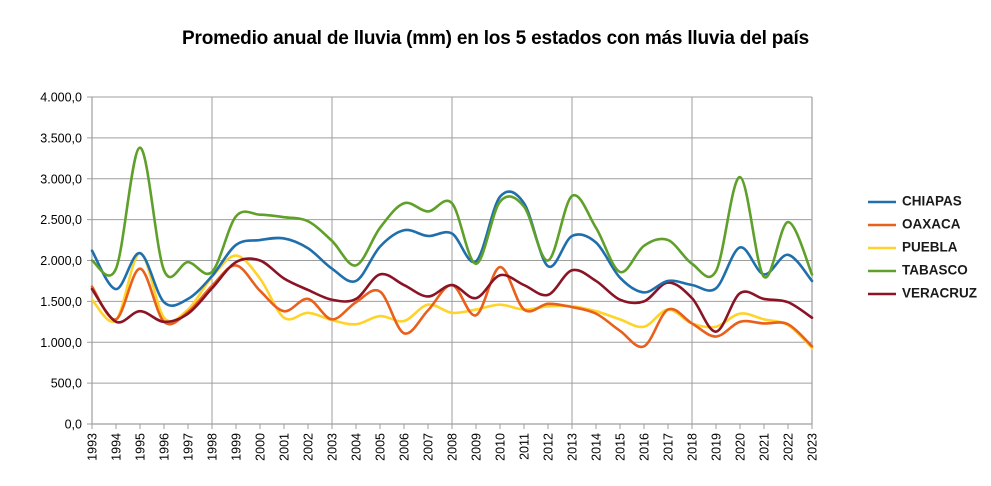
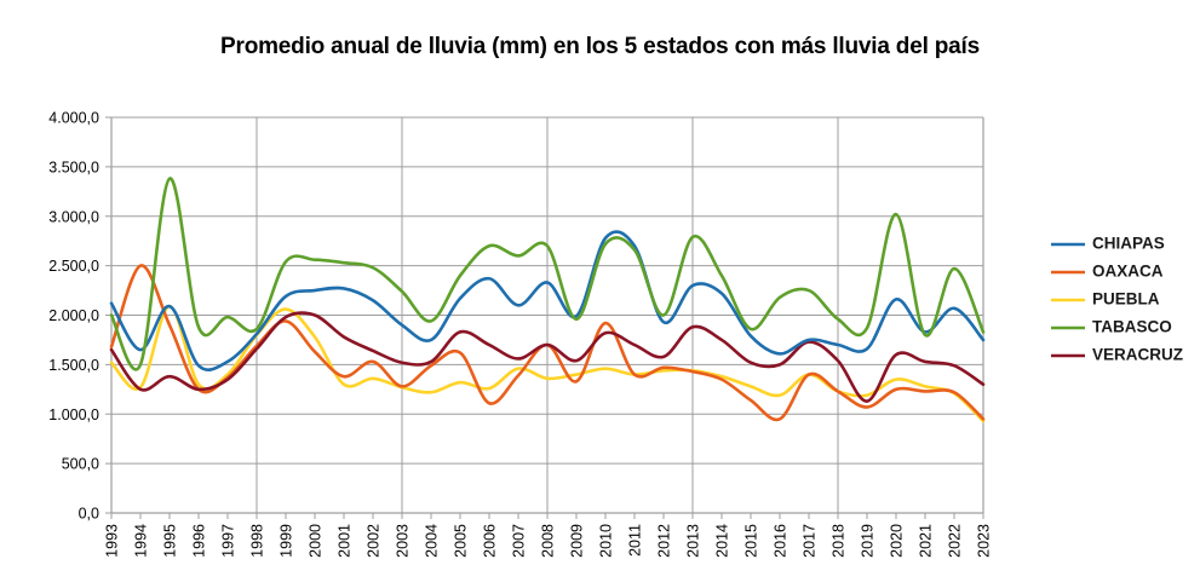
OAXACA/1994: 1300 -> 2500
TABASCO/1994: 1900 -> 1500
CHIAPAS/2007: 2300 -> 2100
